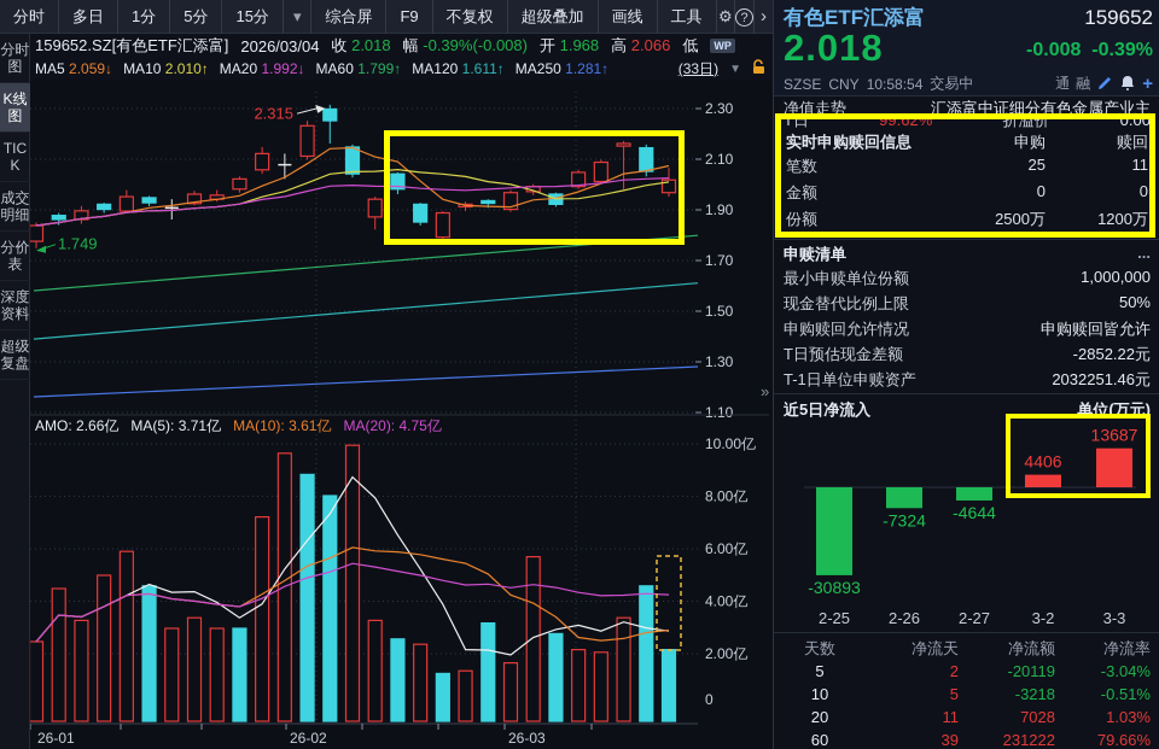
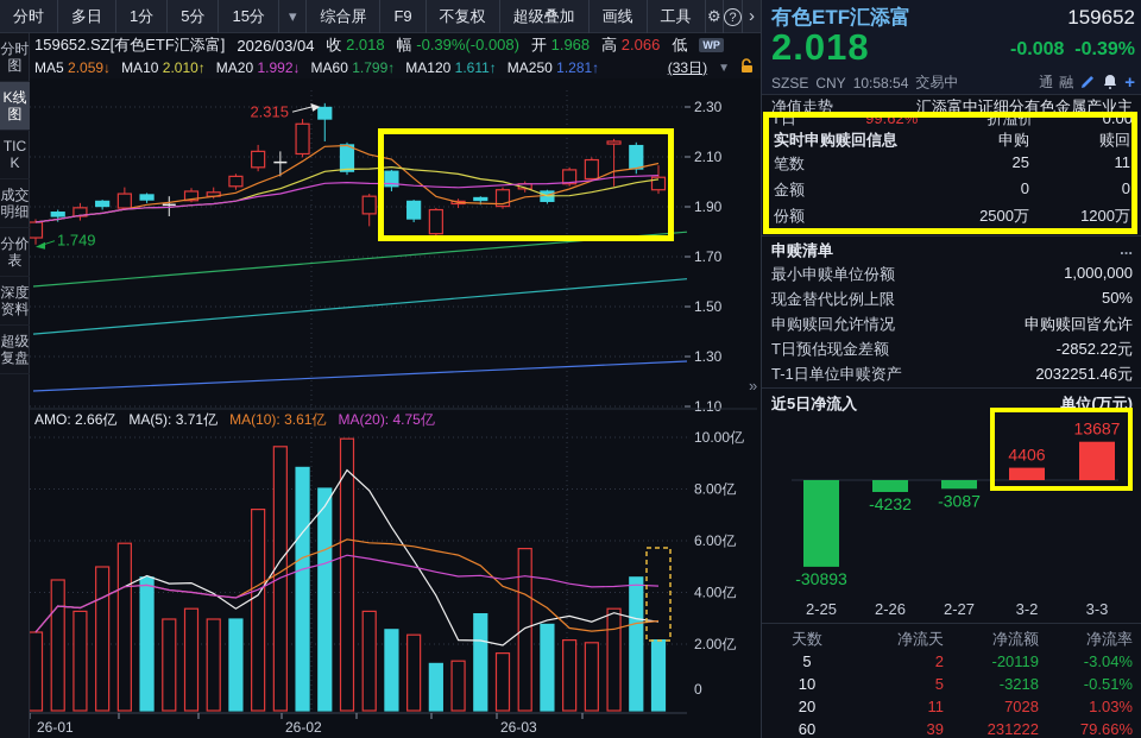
近5日净流入/2-26: -7324 -> -4232
近5日净流入/2-27: -4644 -> -3087
